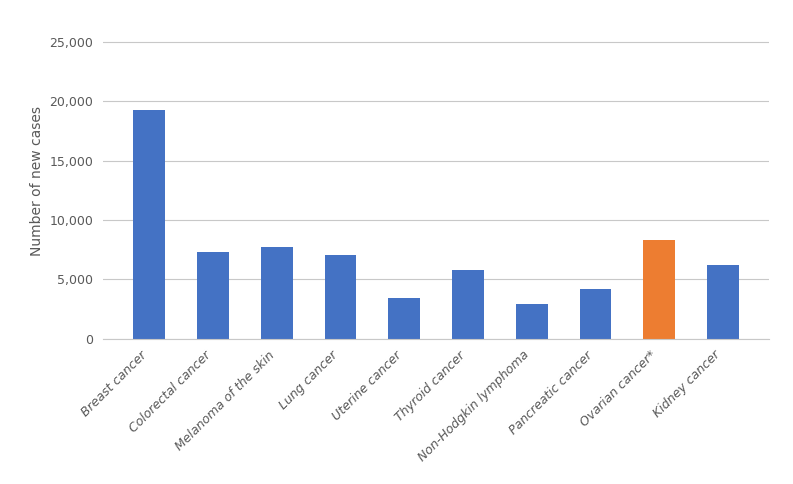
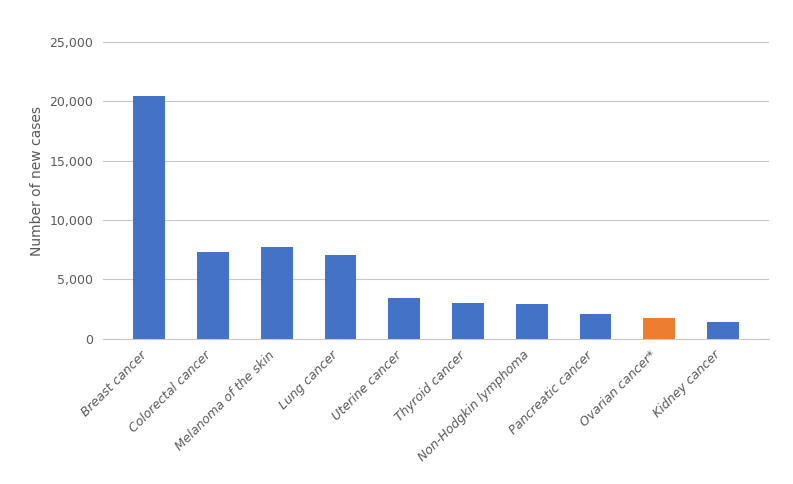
Breast cancer: 19,300 -> 20,500
Thyroid cancer: 5,800 -> 3,000
Pancreatic cancer: 4,200 -> 2,100
Ovarian cancer*: 8,300 -> 1,800
Kidney cancer: 6,200 -> 1,400
